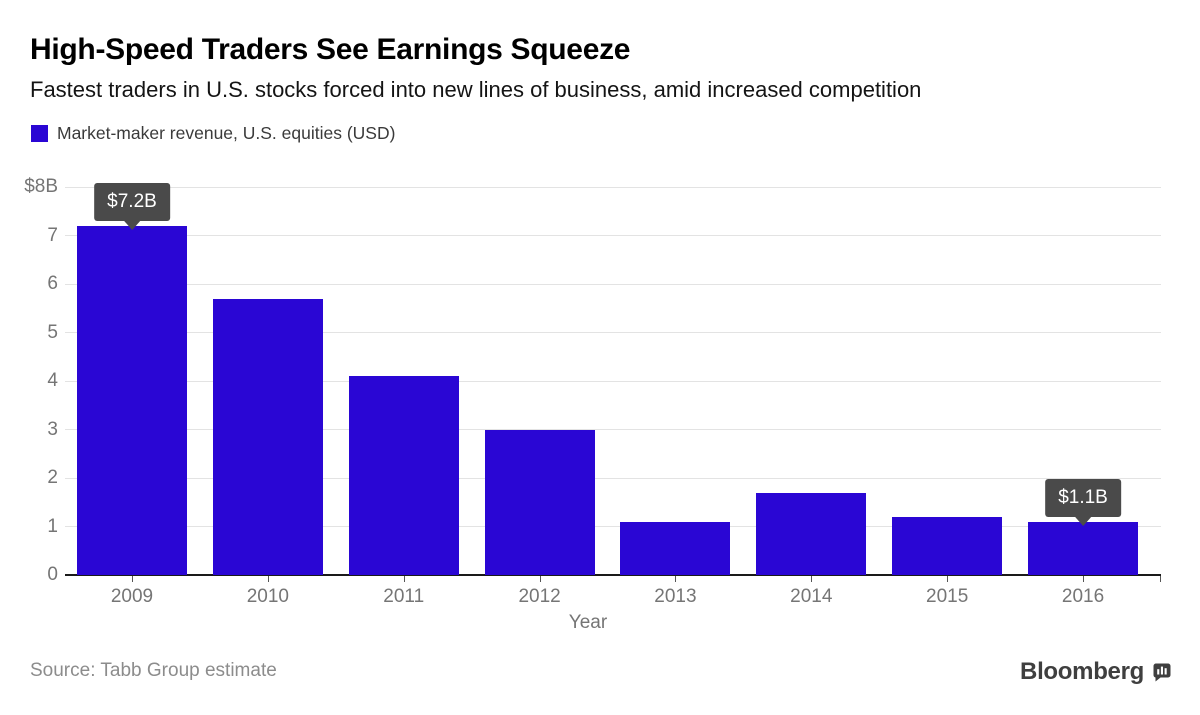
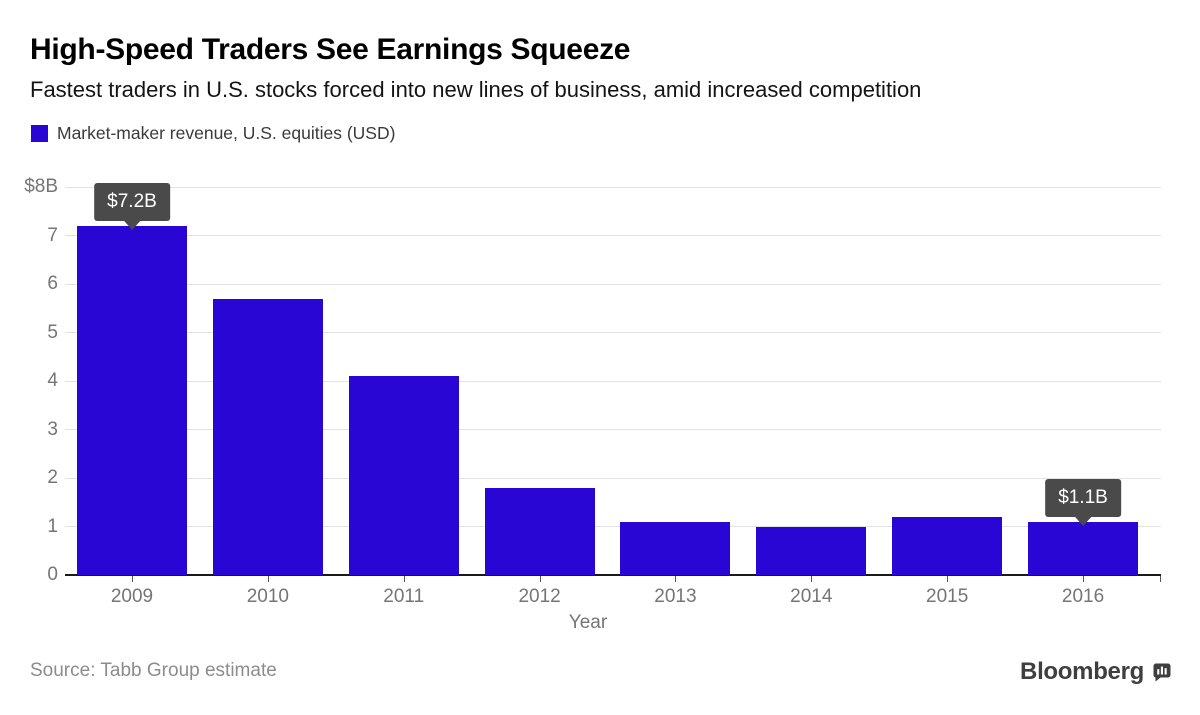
2012: $3.0B -> $1.8B
2014: $1.7B -> $1.0B
